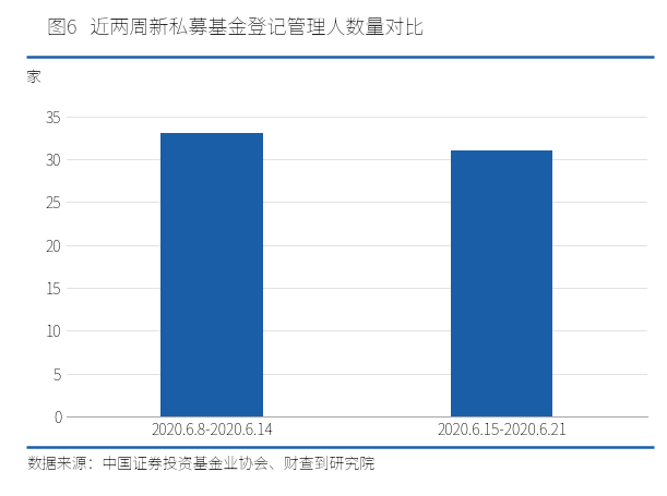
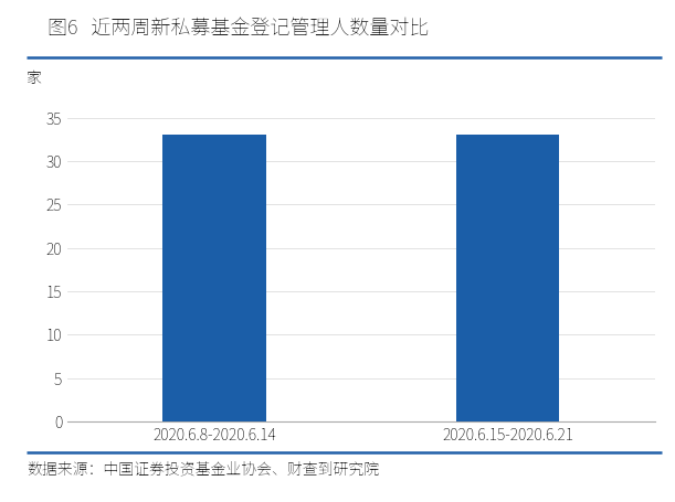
2020.6.15-2020.6.21: 31 -> 33
